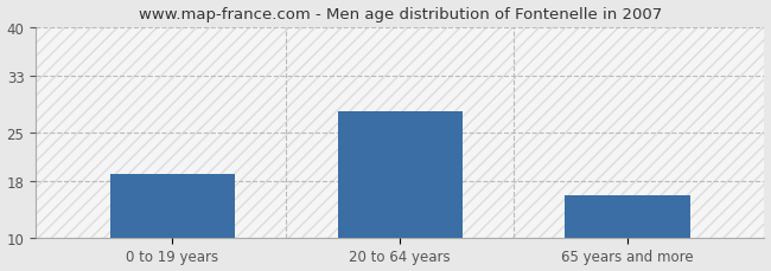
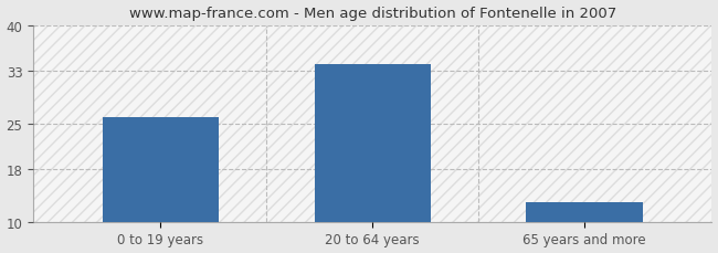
0 to 19 years: 19 -> 26
20 to 64 years: 28 -> 34
65 years and more: 16 -> 13
